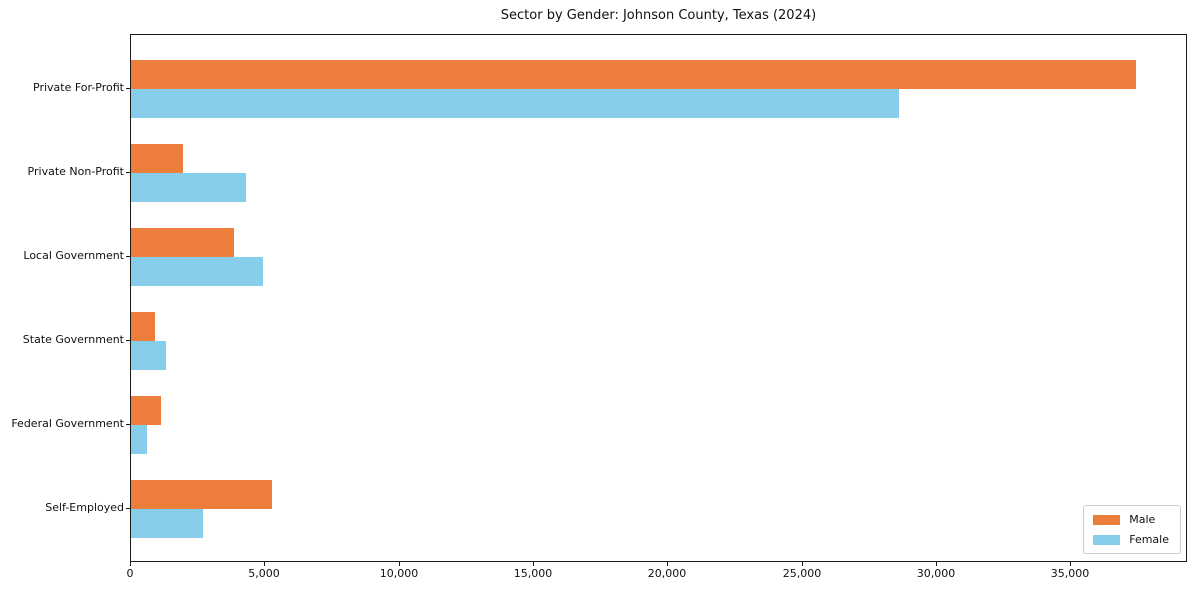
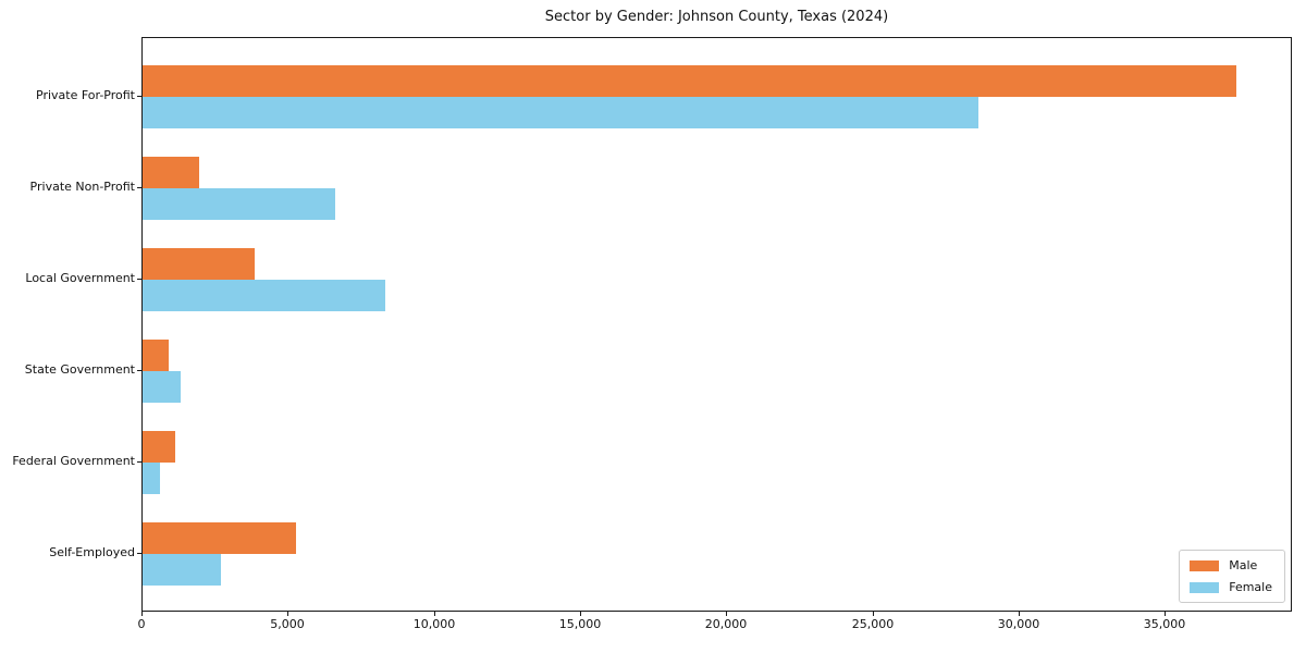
Female/Private Non-Profit: 4300 -> 6600
Female/Local Government: 4900 -> 8300
